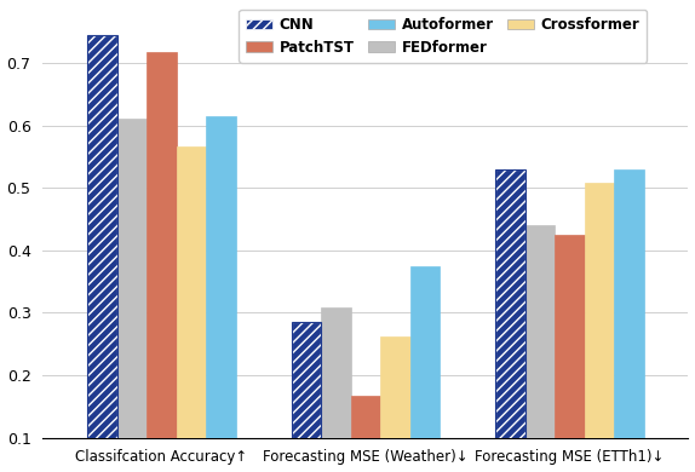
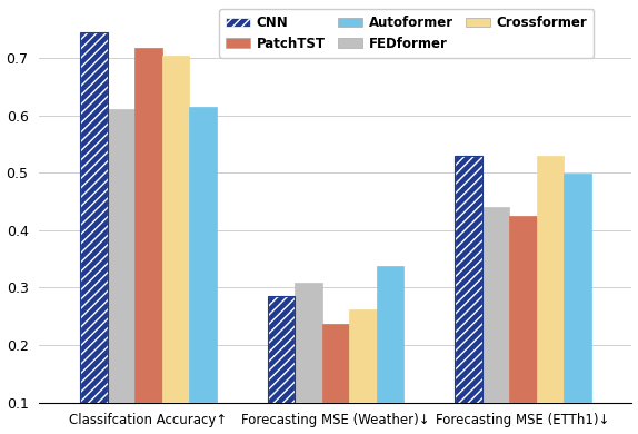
Crossformer/Classifcation Accuracy↑: 0.566 -> 0.703
PatchTST/Forecasting MSE (Weather)↓: 0.168 -> 0.237
Autoformer/Forecasting MSE (Weather)↓: 0.374 -> 0.338
Crossformer/Forecasting MSE (ETTh1)↓: 0.508 -> 0.530
Autoformer/Forecasting MSE (ETTh1)↓: 0.530 -> 0.498
